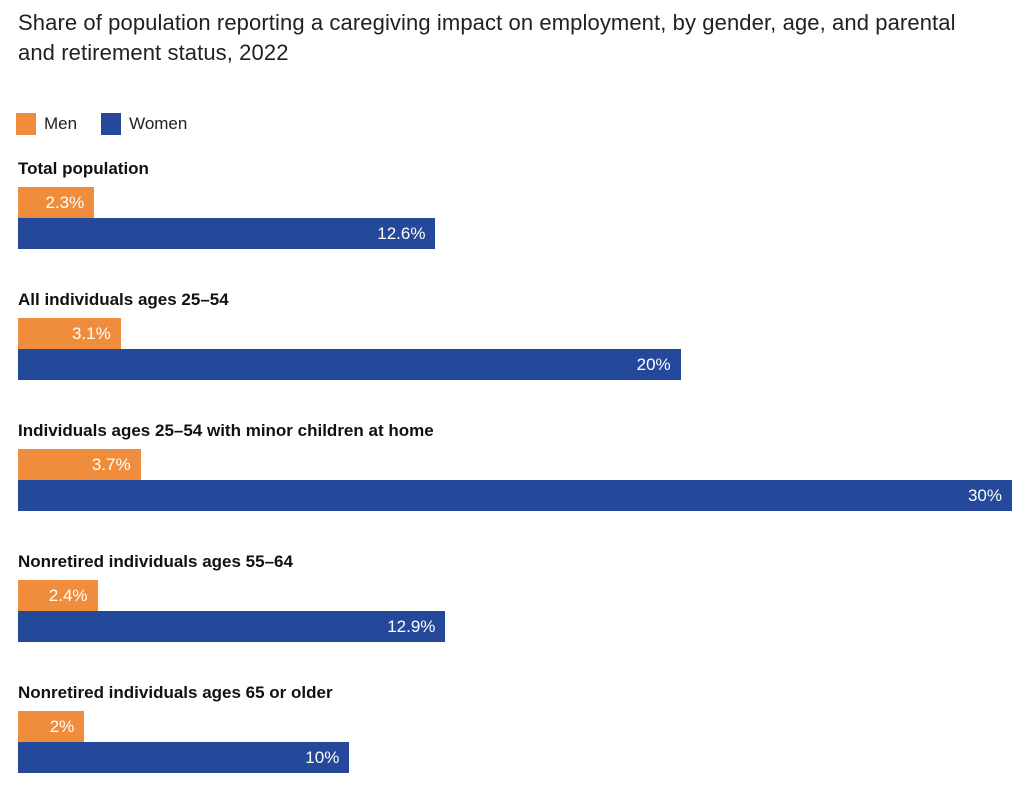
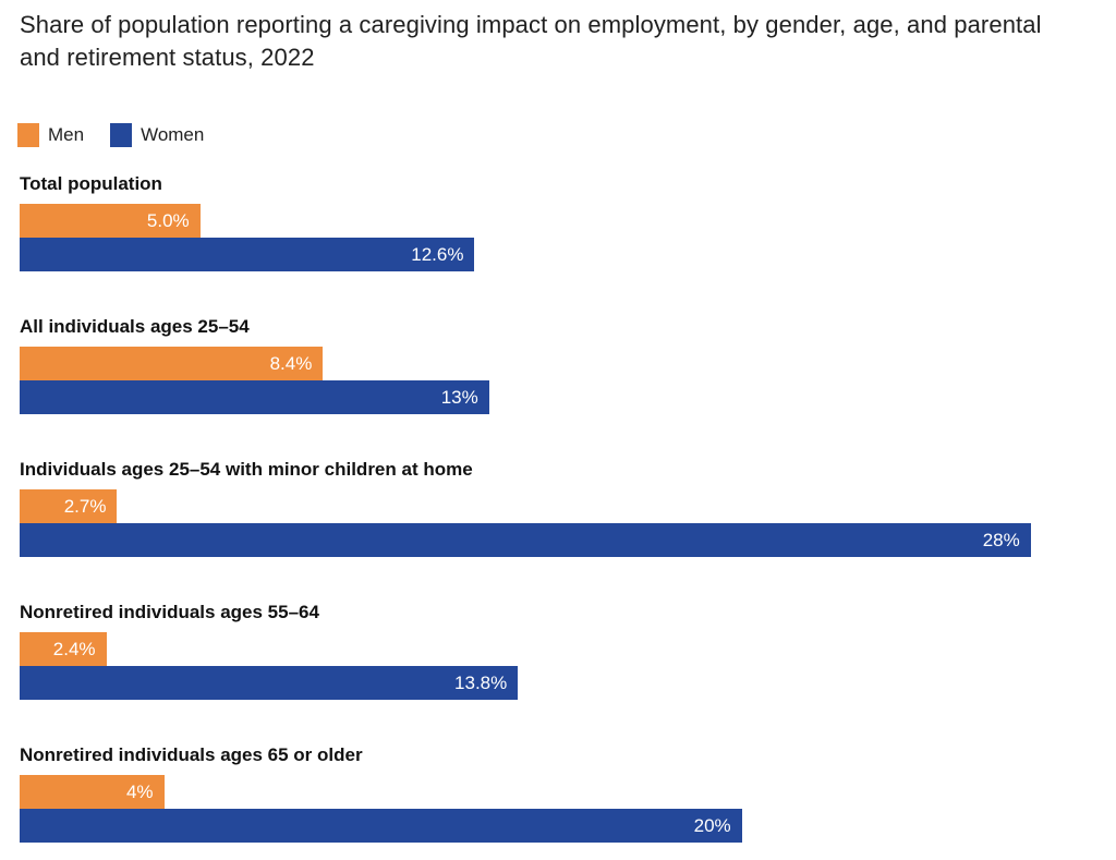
Men/Total population: 2.3% -> 5.0%
Men/All individuals ages 25–54: 3.1% -> 8.4%
Women/All individuals ages 25–54: 20% -> 13%
Men/Individuals ages 25–54 with minor children at home: 3.7% -> 2.7%
Women/Individuals ages 25–54 with minor children at home: 30% -> 28%
Women/Nonretired individuals ages 55–64: 12.9% -> 13.8%
Men/Nonretired individuals ages 65 or older: 2% -> 4%
Women/Nonretired individuals ages 65 or older: 10% -> 20%
